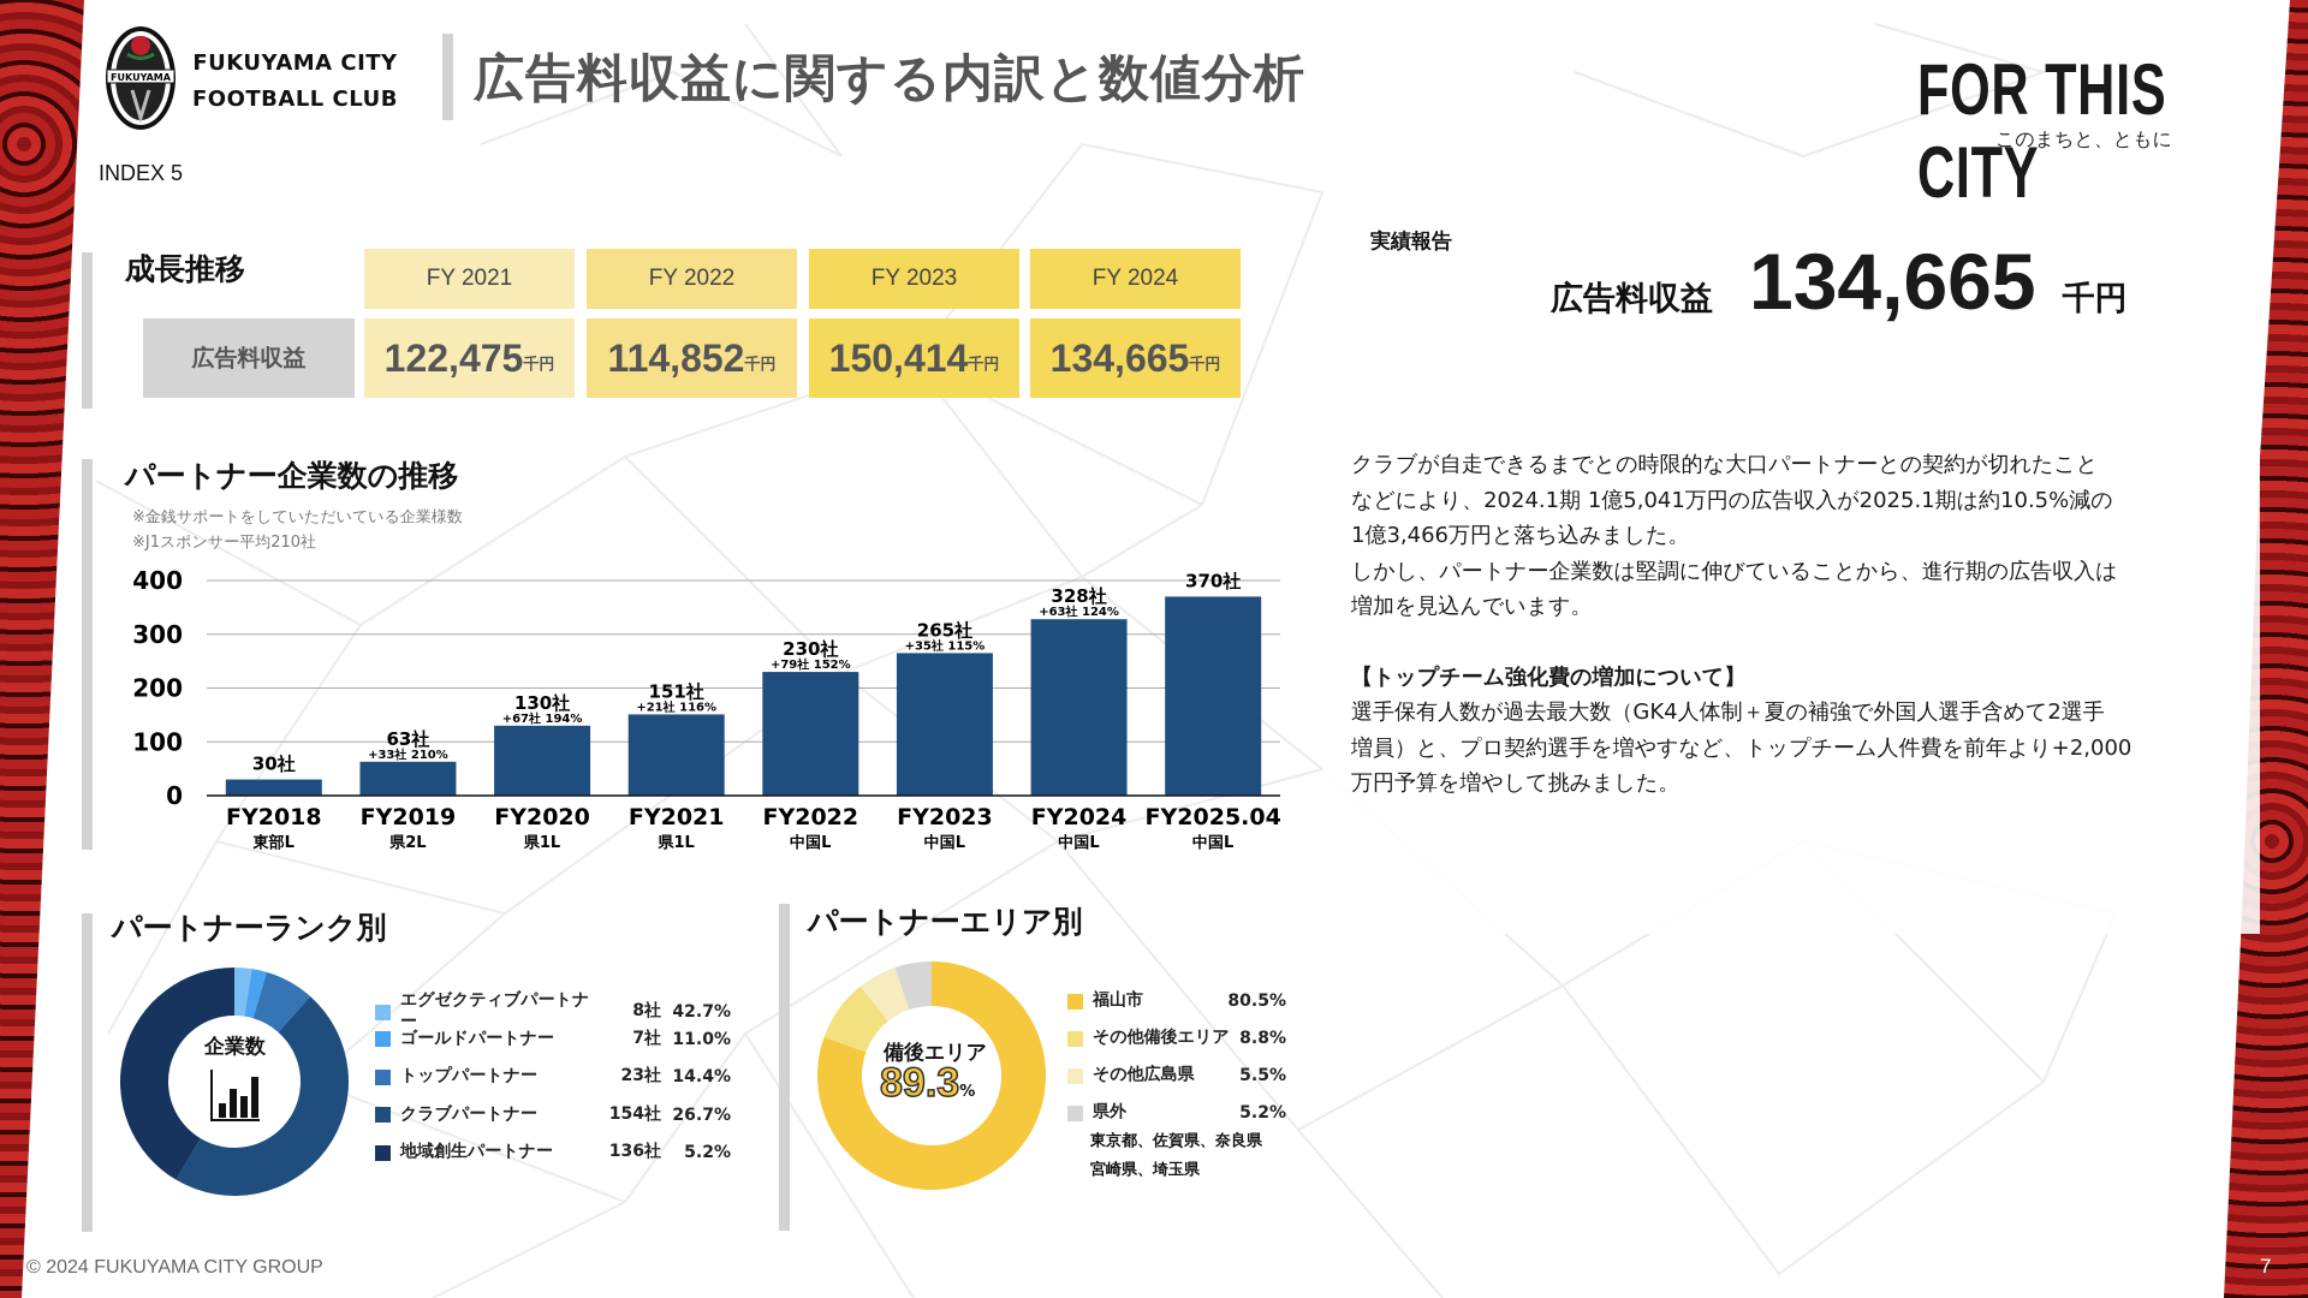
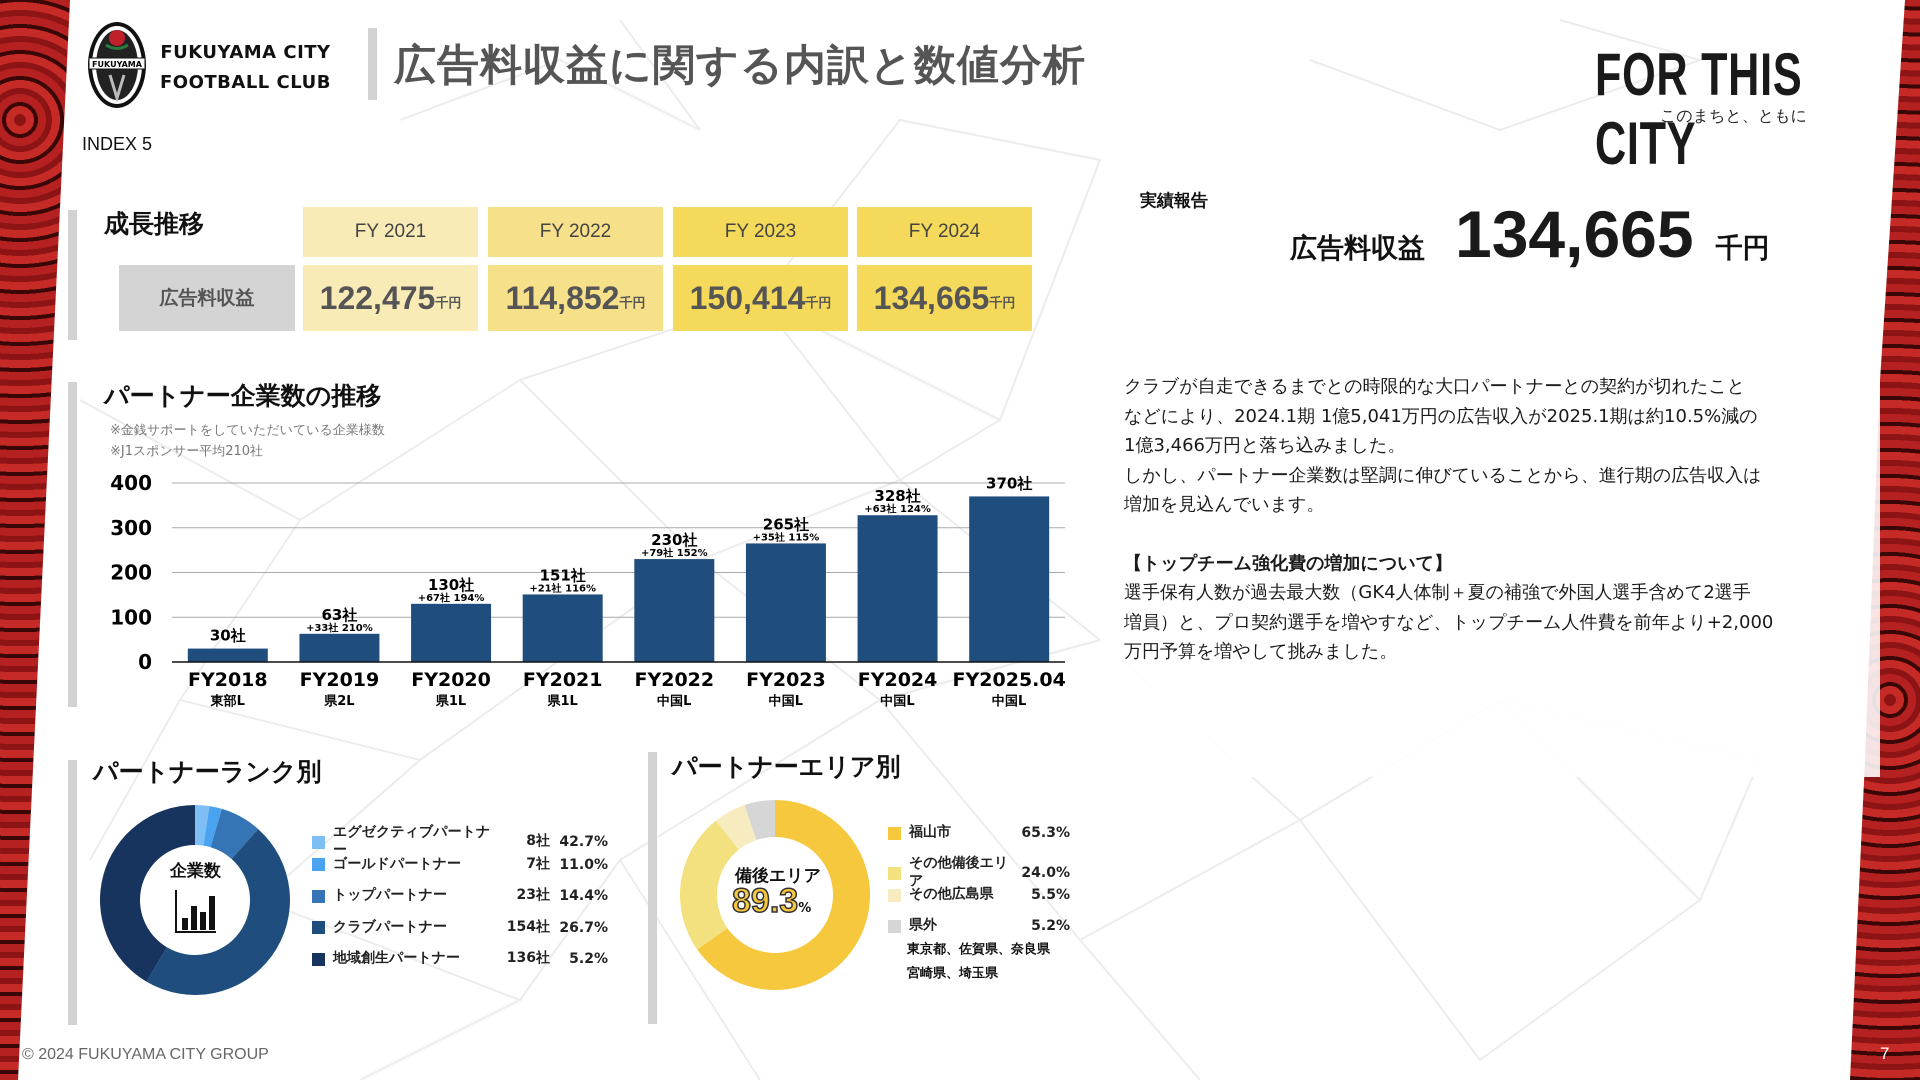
パートナーエリア別/福山市: 80.5% -> 65.3%
パートナーエリア別/その他備後エリア: 8.8% -> 24.0%
